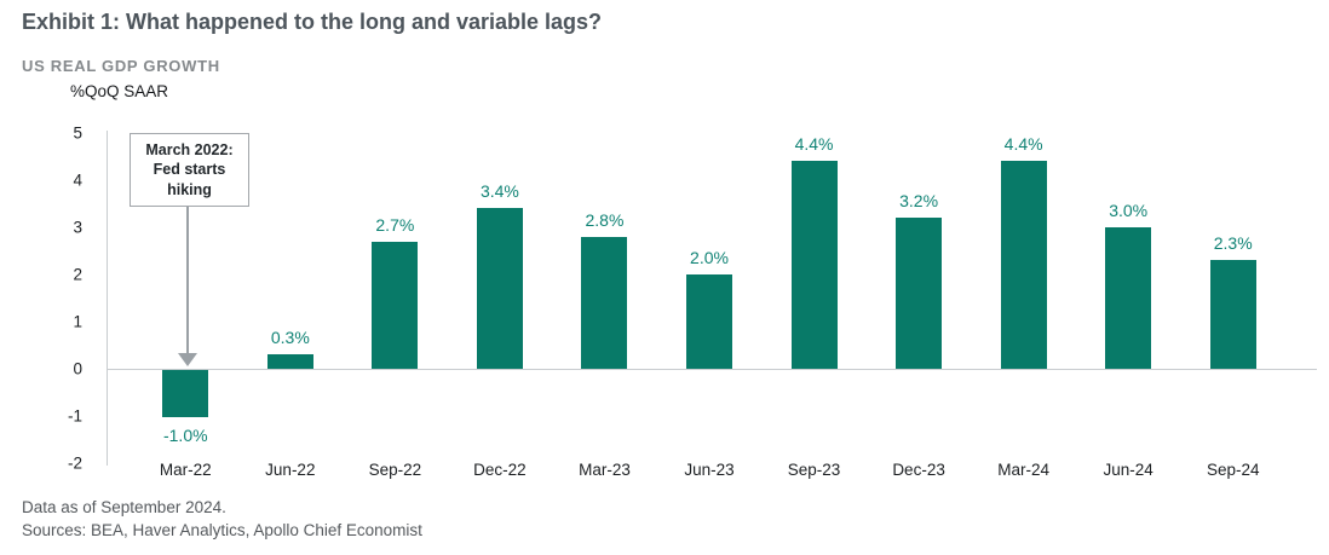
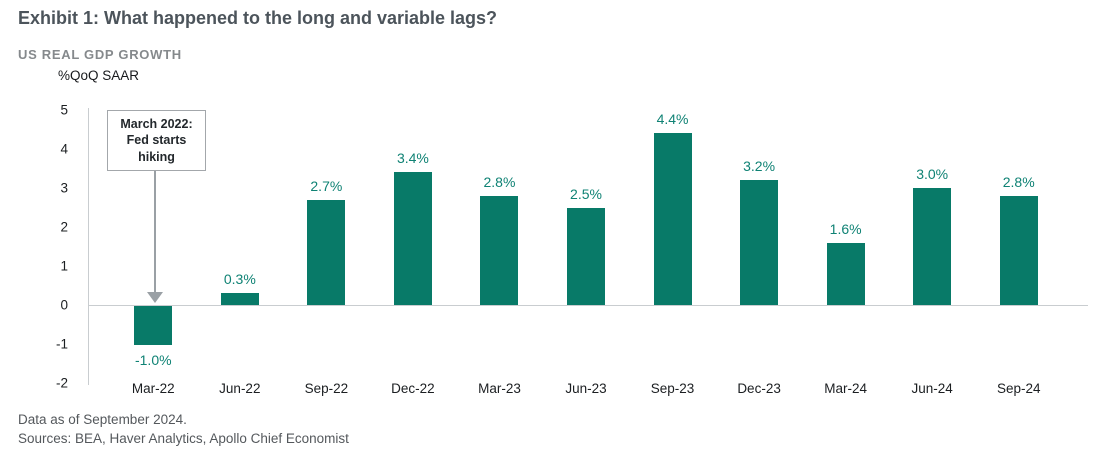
Jun-23: 2.0% -> 2.5%
Mar-24: 4.4% -> 1.6%
Sep-24: 2.3% -> 2.8%
